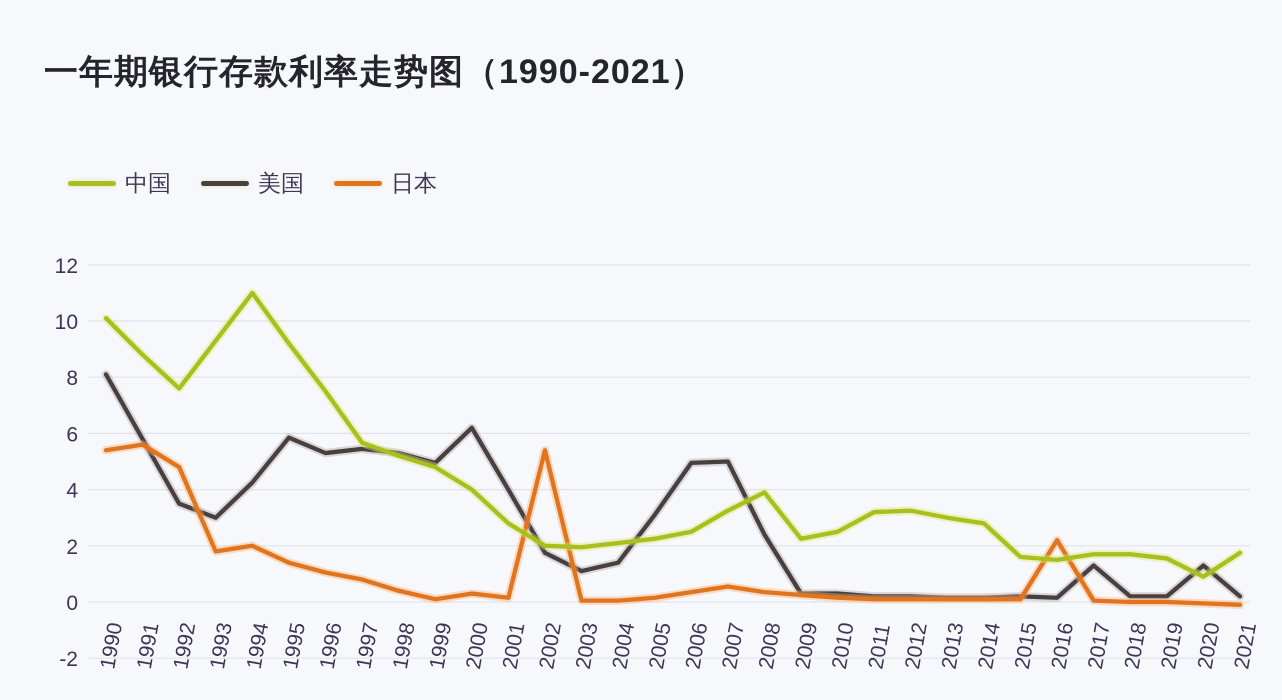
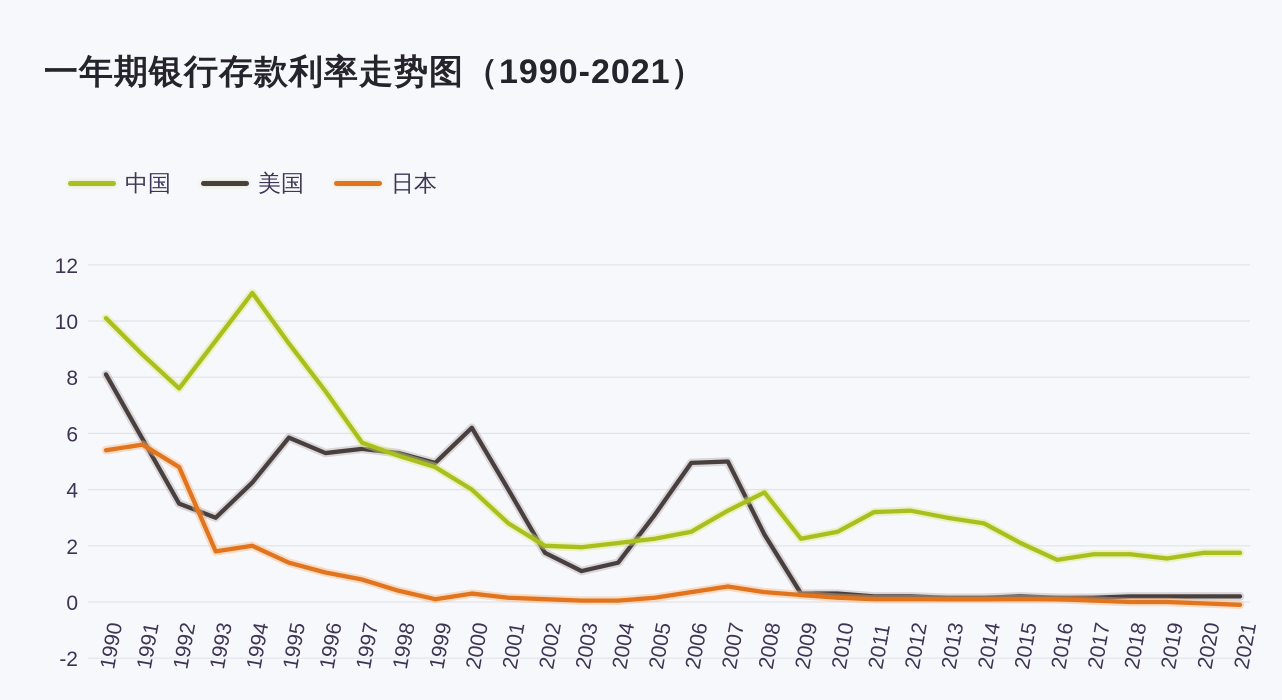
日本/2002: 5.4 -> 0.1
中国/2015: 1.6 -> 2.1
日本/2016: 2.2 -> 0.1
美国/2017: 1.3 -> 0.1
中国/2020: 0.9 -> 1.8
美国/2020: 1.3 -> 0.2
